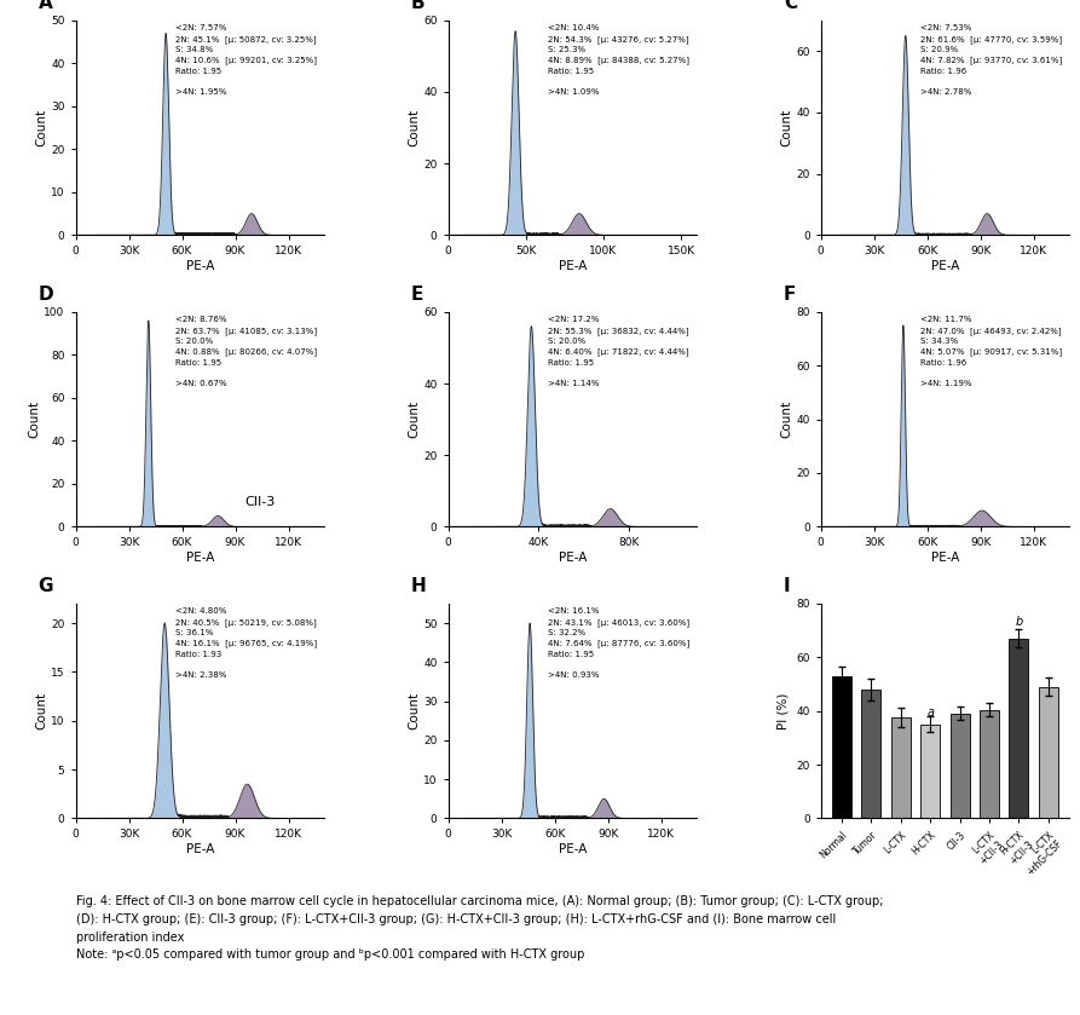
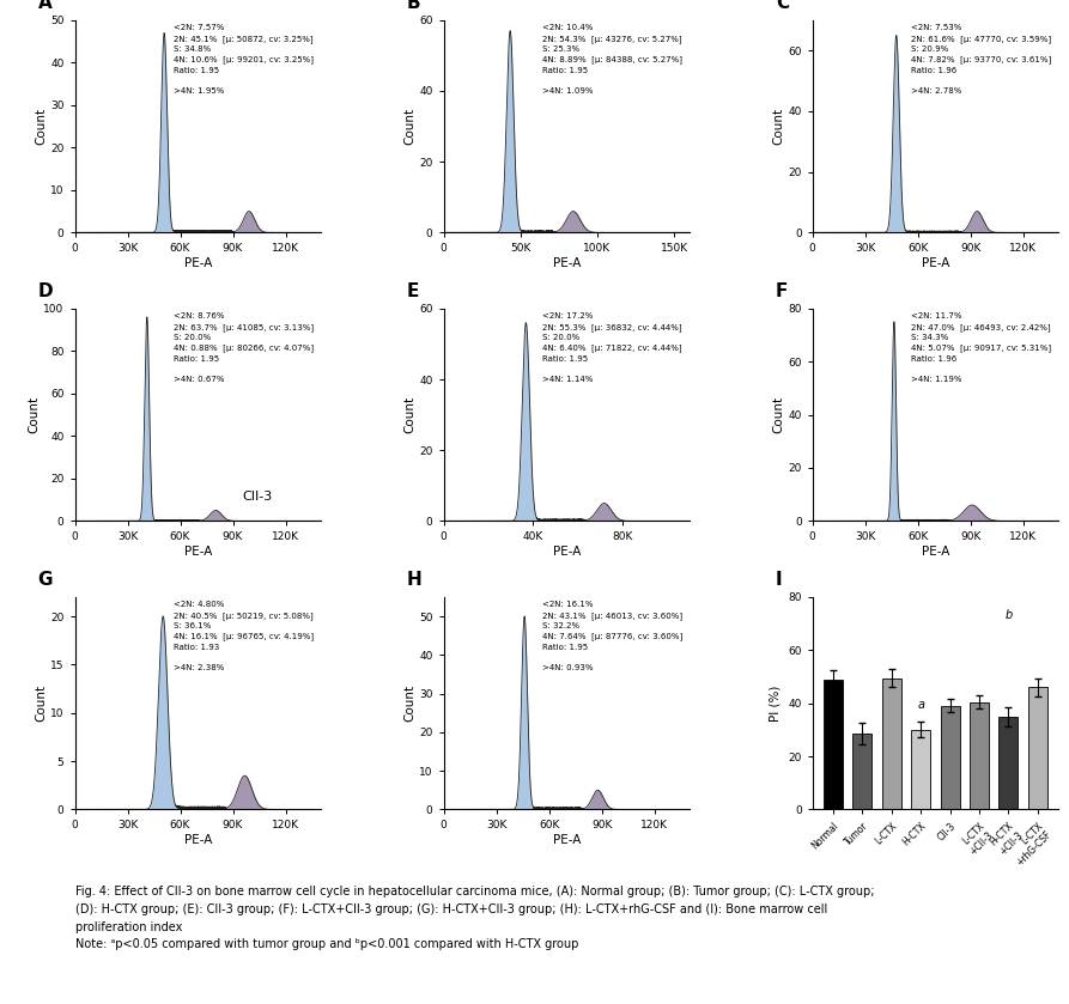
Normal: 53.0 -> 49.0
Tumor: 48.0 -> 28.5
L-CTX: 37.5 -> 49.5
H-CTX: 35.0 -> 30.0
H-CTX +CII-3: 67.0 -> 35.0
L-CTX +rhG-CSF: 49.0 -> 46.0
